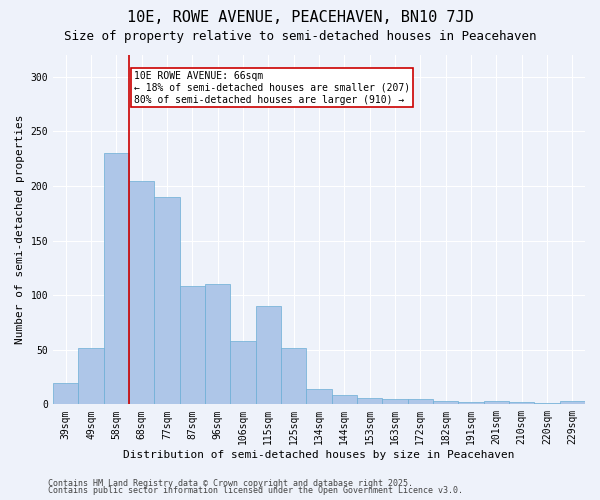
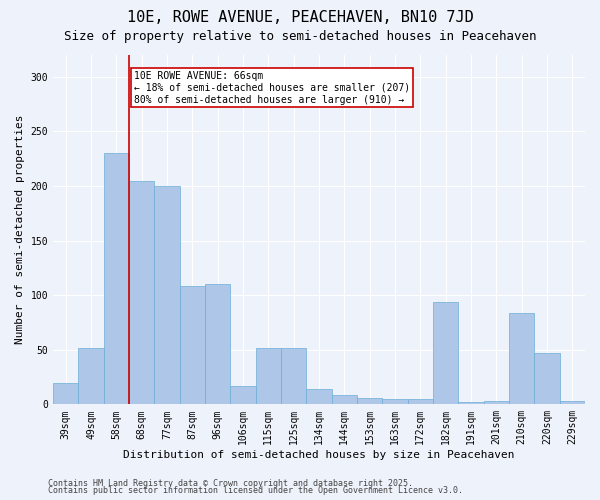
77sqm: 190 -> 200
106sqm: 58 -> 17
115sqm: 90 -> 52
182sqm: 3 -> 94
210sqm: 2 -> 84
220sqm: 1 -> 47
